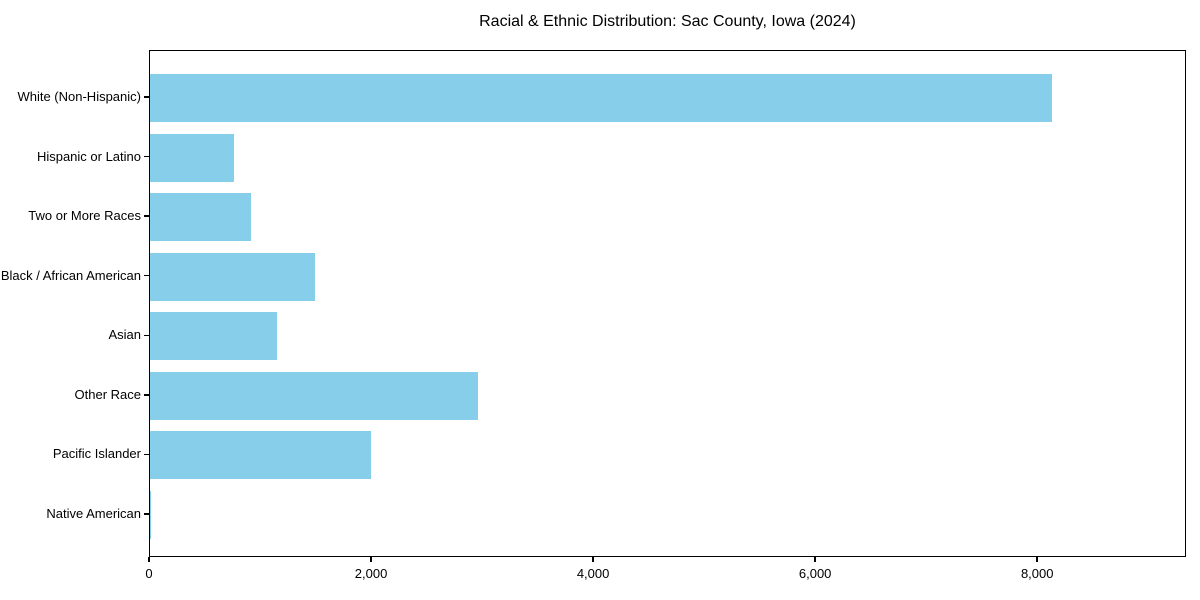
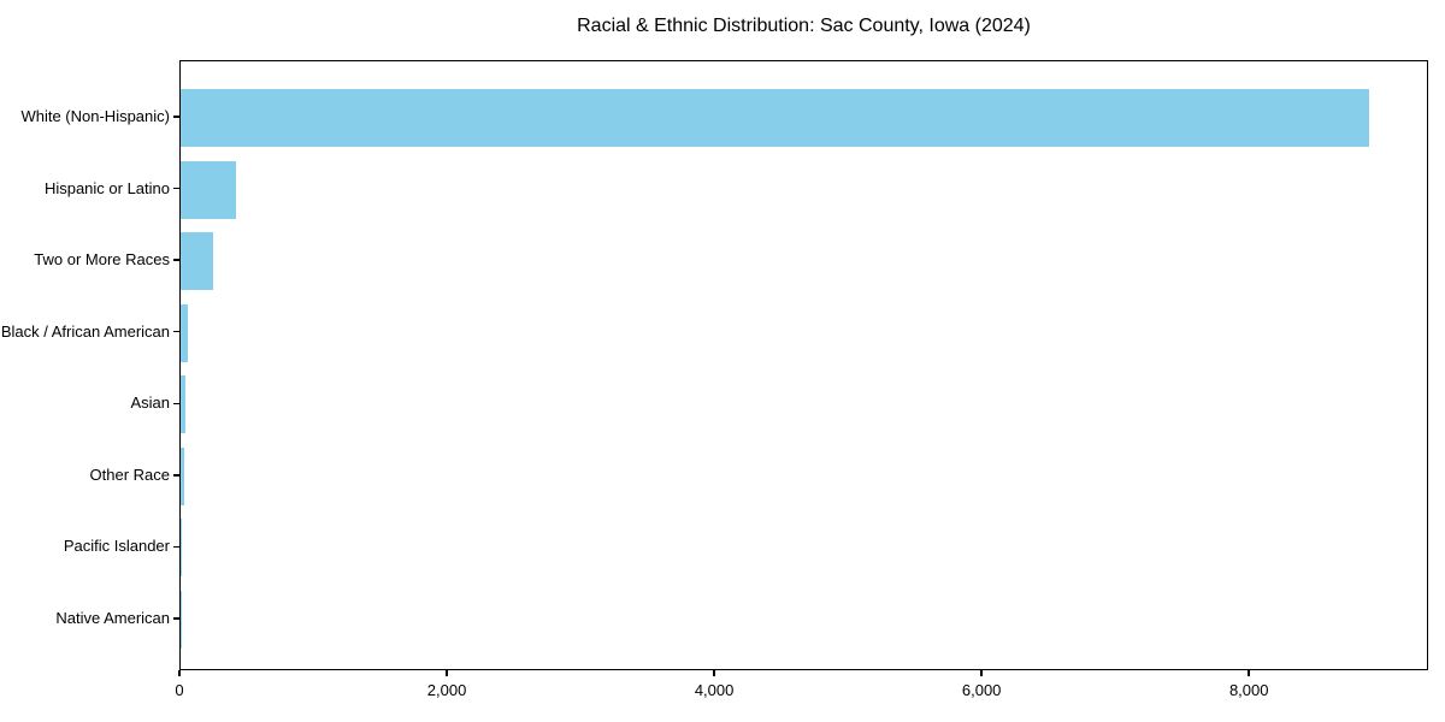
White (Non-Hispanic): 8120 -> 8890
Hispanic or Latino: 760 -> 420
Two or More Races: 910 -> 240
Black / African American: 1490 -> 50
Asian: 1140 -> 40
Other Race: 2950 -> 30
Pacific Islander: 1990 -> 10
